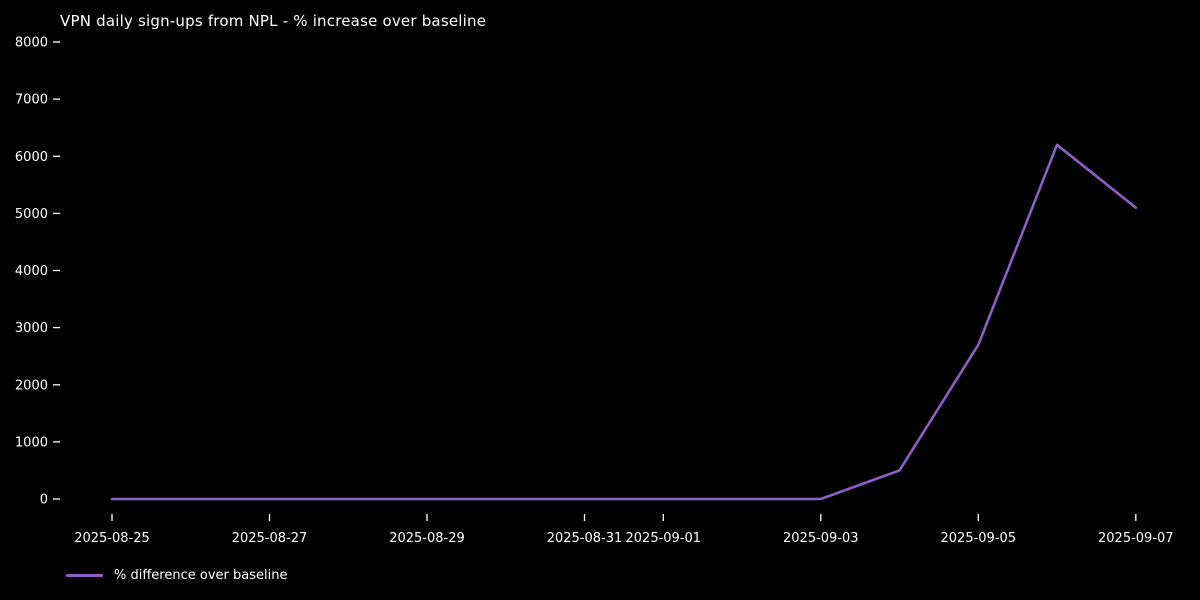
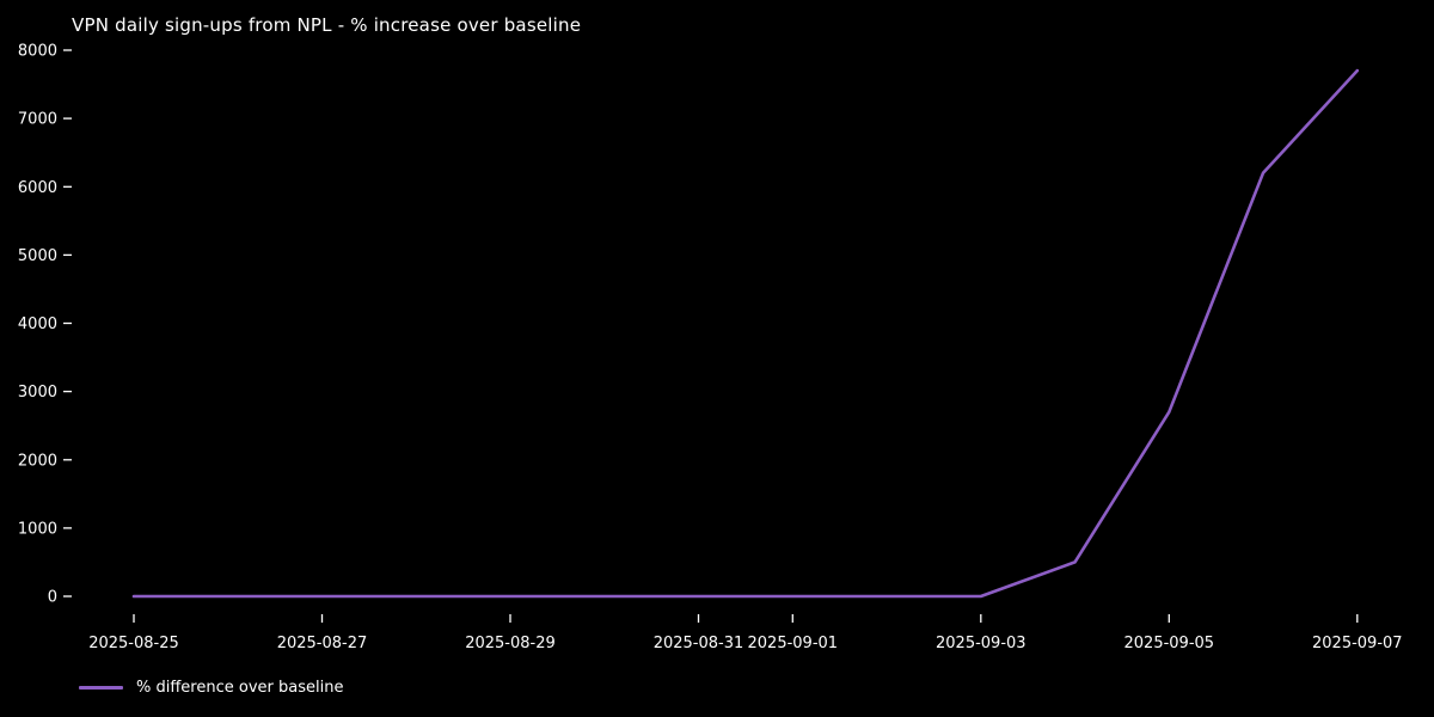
2025-09-07: 5100 -> 7700
